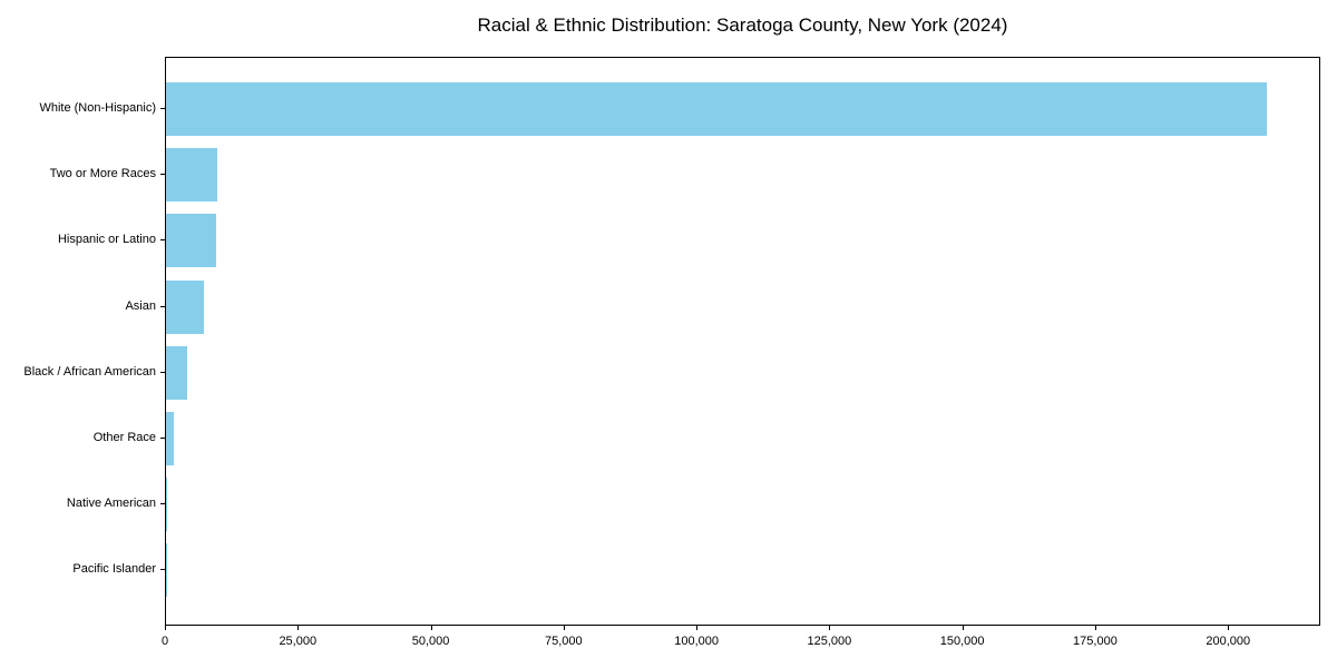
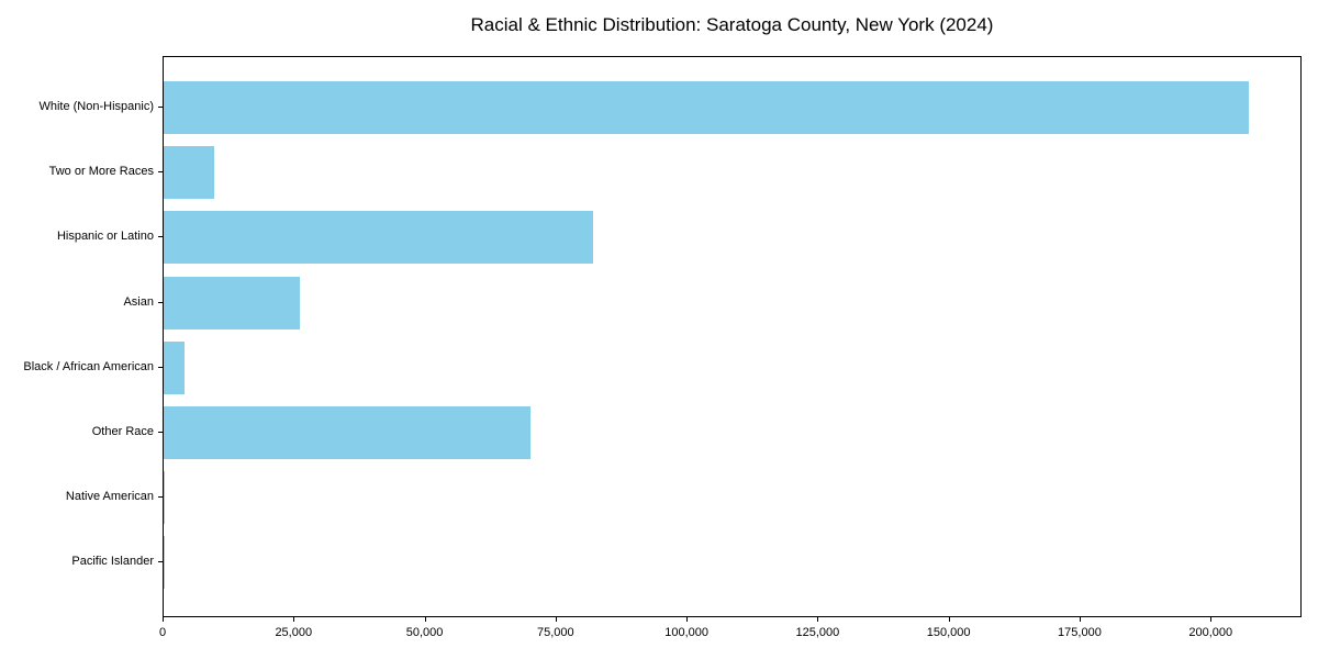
Hispanic or Latino: 9000 -> 82000
Asian: 7000 -> 26000
Other Race: 1000 -> 70000
